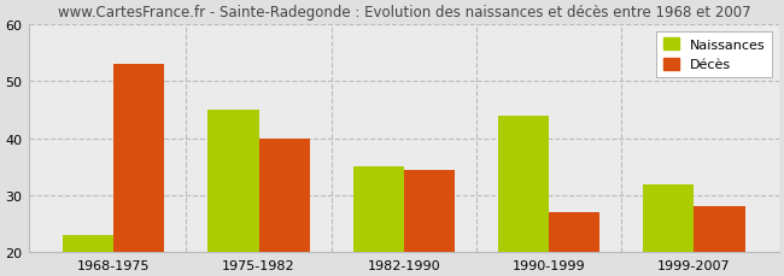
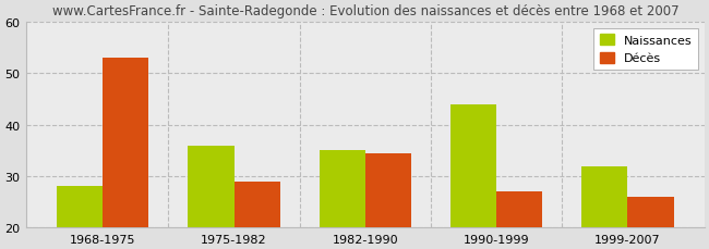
Naissances/1968-1975: 23 -> 28
Naissances/1975-1982: 45 -> 36
Décès/1975-1982: 40.0 -> 29.0
Décès/1999-2007: 28.0 -> 26.0
